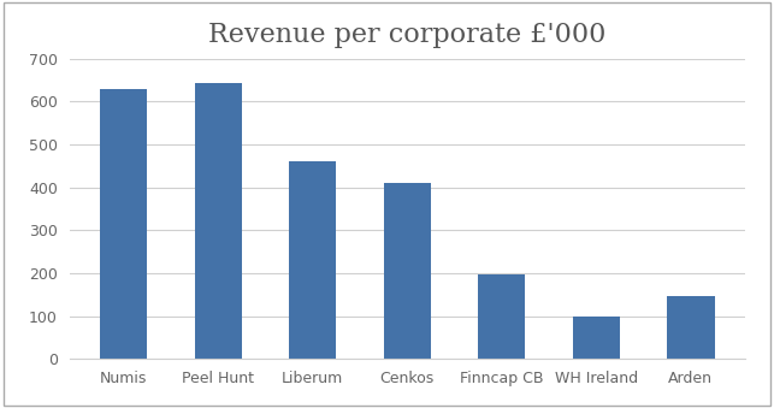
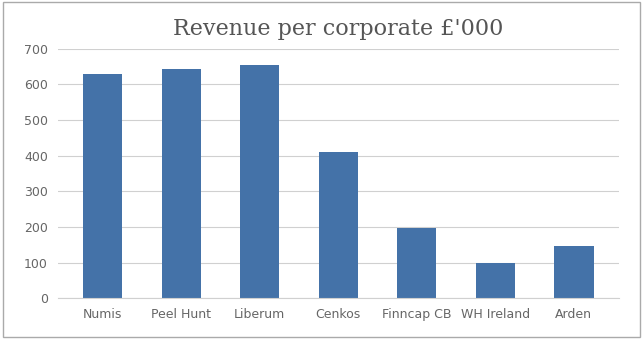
Liberum: 460 -> 655
